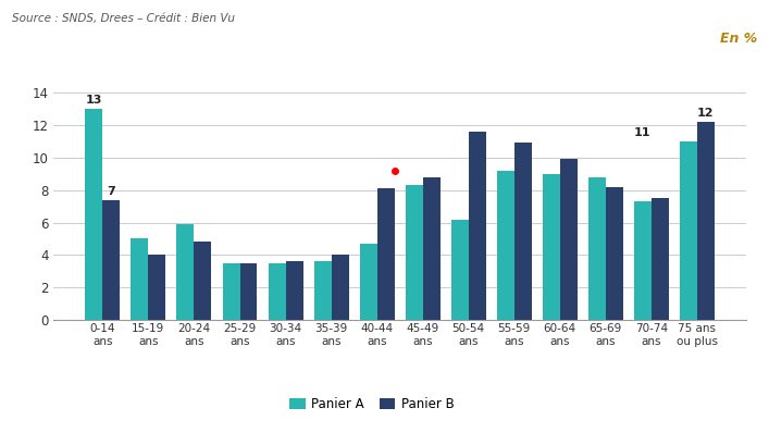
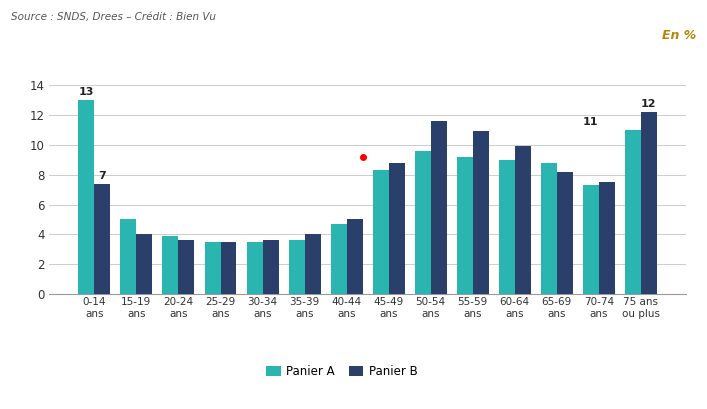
Panier A/20-24 ans: 5.9 -> 3.9
Panier B/20-24 ans: 4.8 -> 3.6
Panier B/40-44 ans: 8.1 -> 5.0
Panier A/50-54 ans: 6.2 -> 9.6
